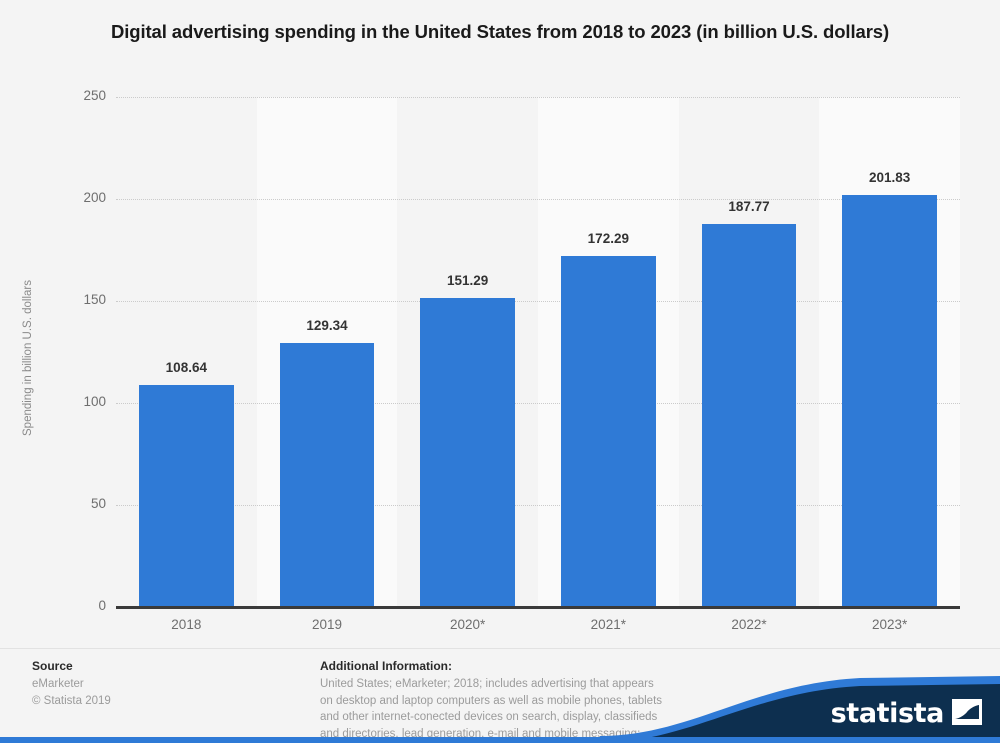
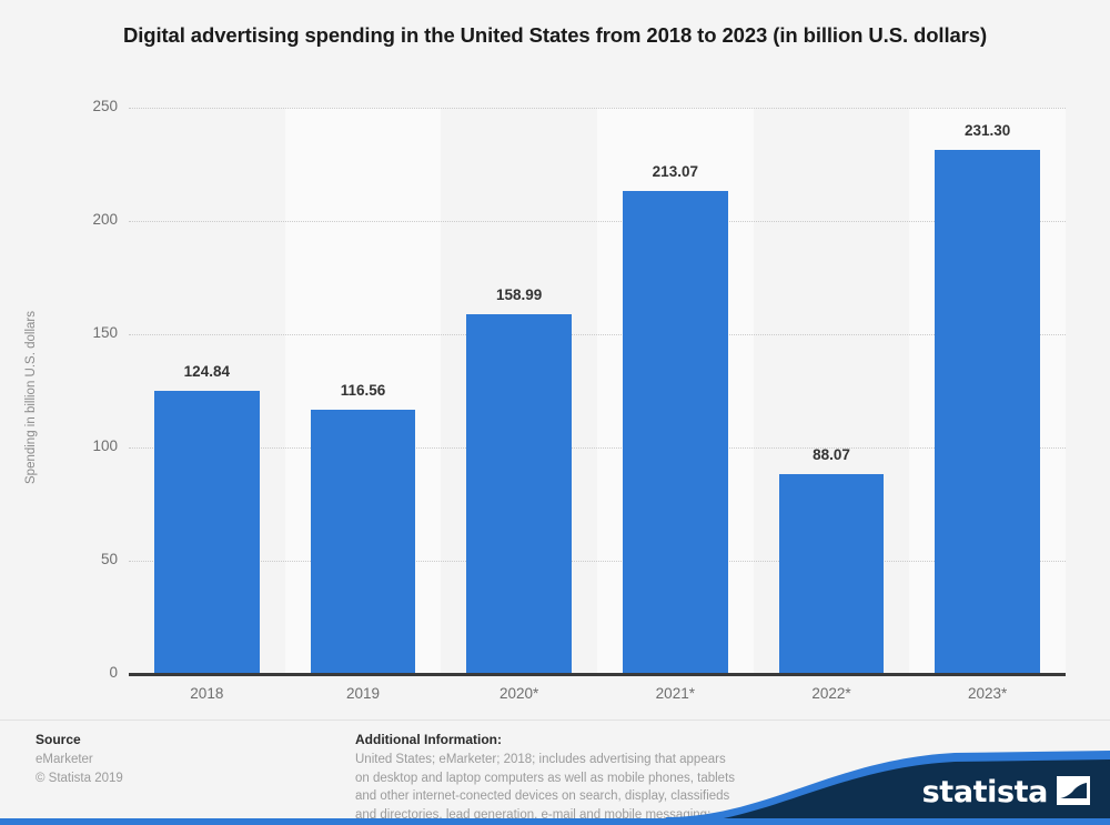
2018: 108.64 -> 124.84
2019: 129.34 -> 116.56
2020*: 151.29 -> 158.99
2021*: 172.29 -> 213.07
2022*: 187.77 -> 88.07
2023*: 201.83 -> 231.30
